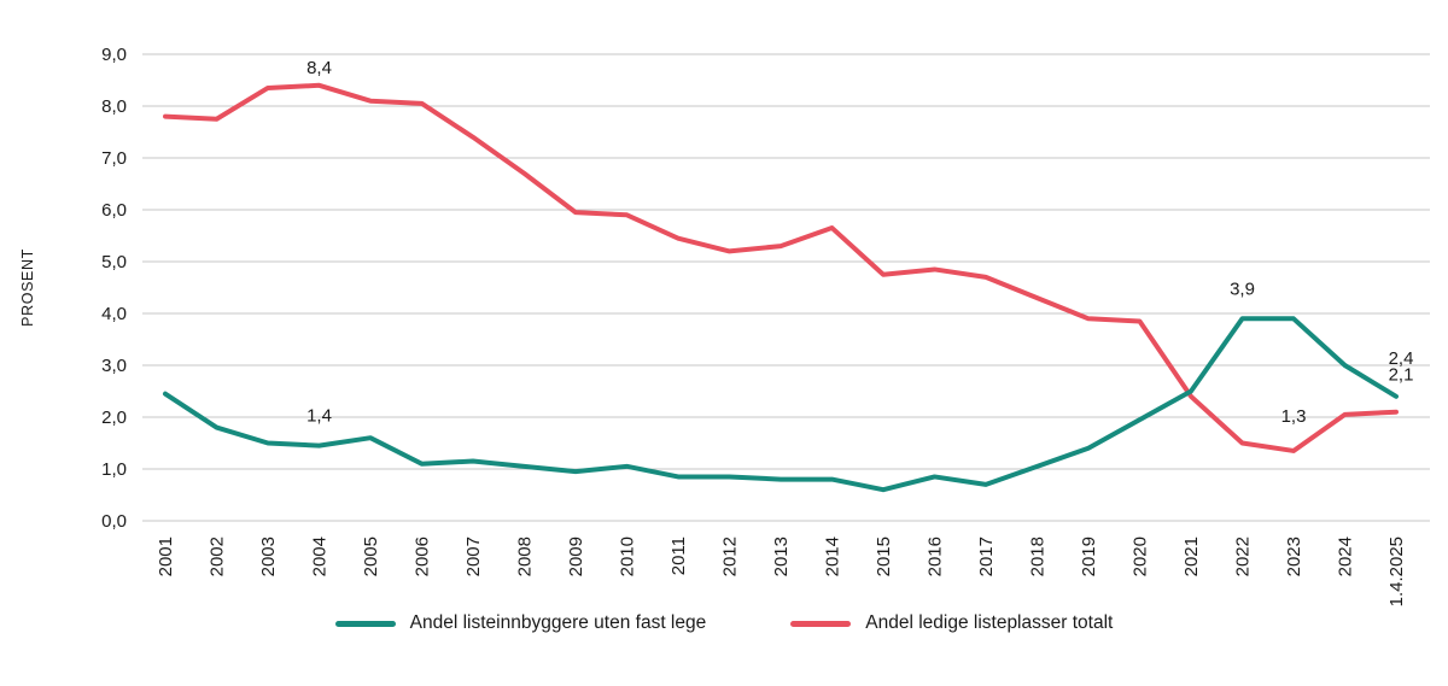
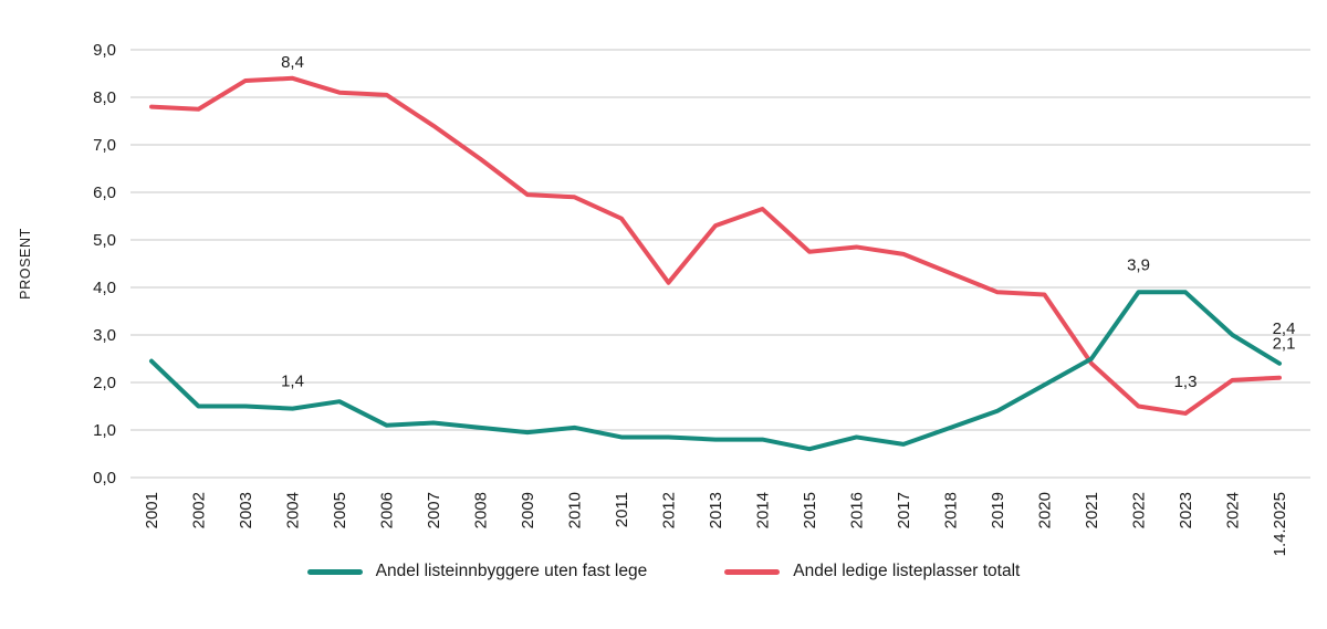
Andel listeinnbyggere uten fast lege/2002: 1,8 -> 1,5
Andel ledige listeplasser totalt/2012: 5,2 -> 4,1
